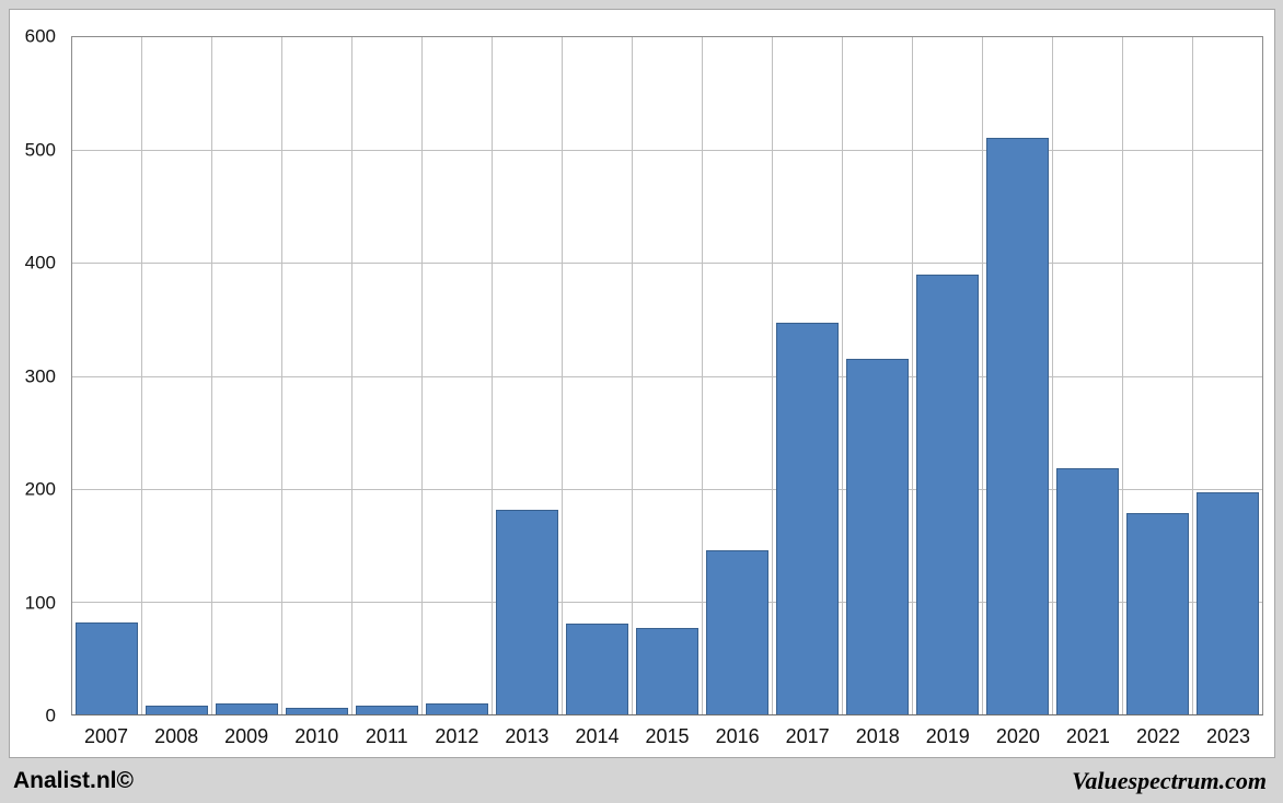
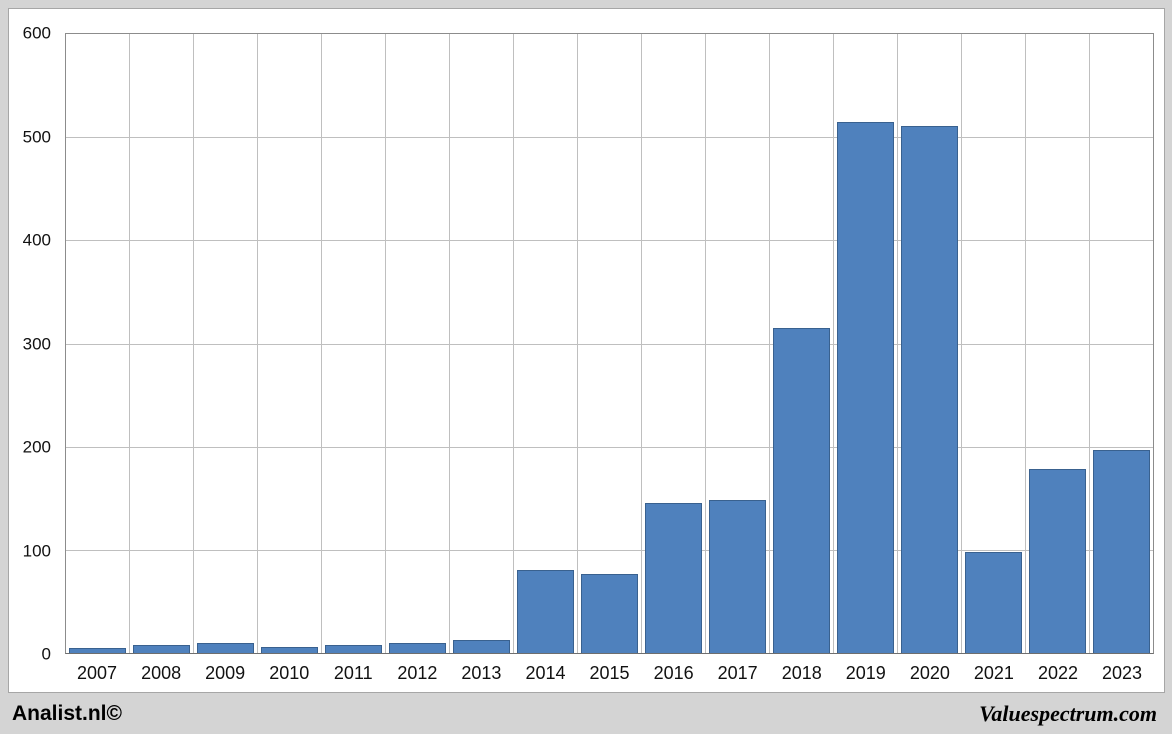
2007: 81 -> 5
2013: 181 -> 13
2017: 347 -> 148
2019: 390 -> 515
2021: 218 -> 98
